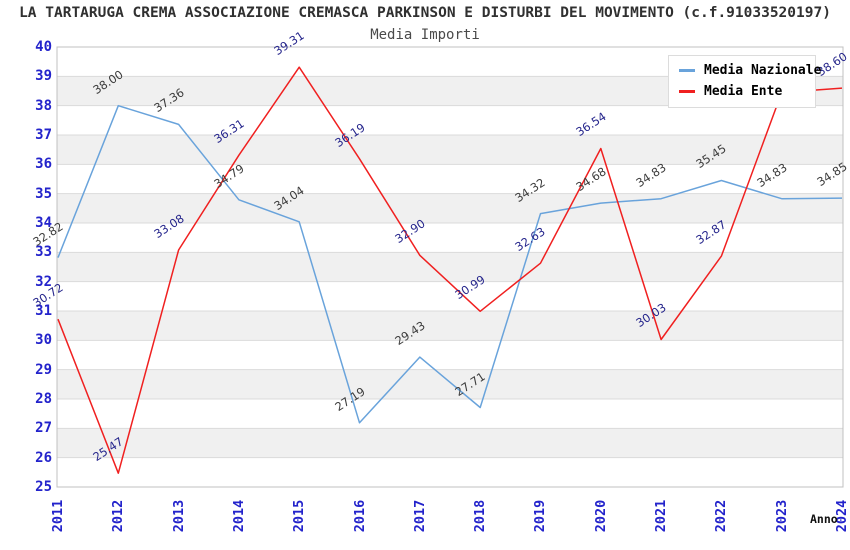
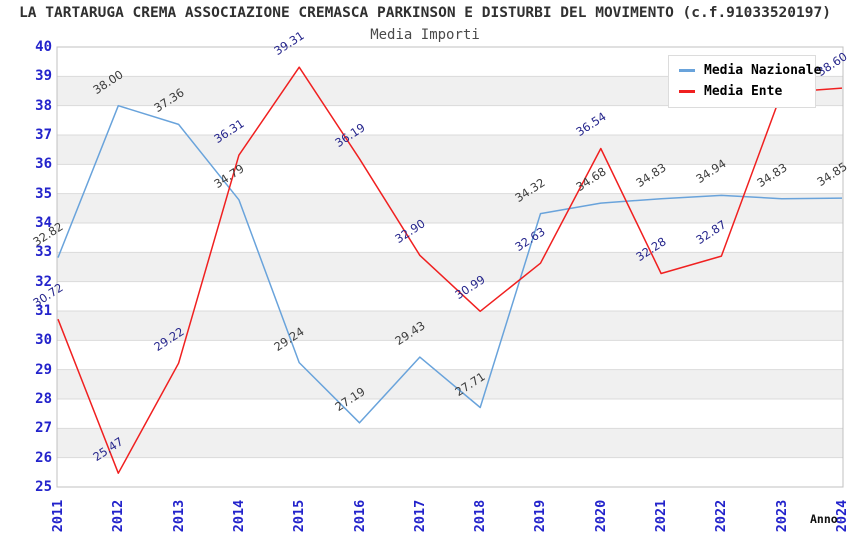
Media Ente/2013: 33.08 -> 29.22
Media Nazionale/2015: 34.04 -> 29.24
Media Ente/2021: 30.03 -> 32.28
Media Nazionale/2022: 35.45 -> 34.94
